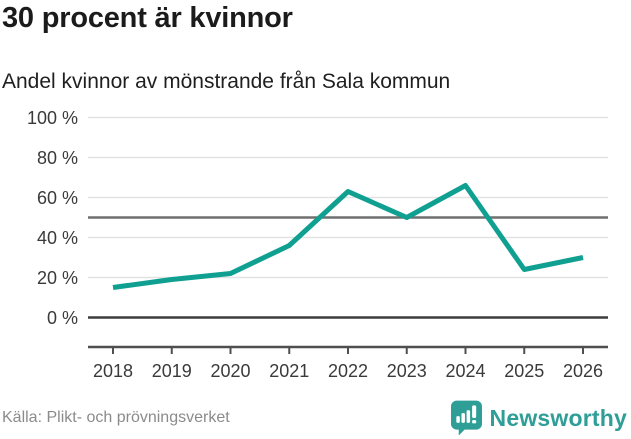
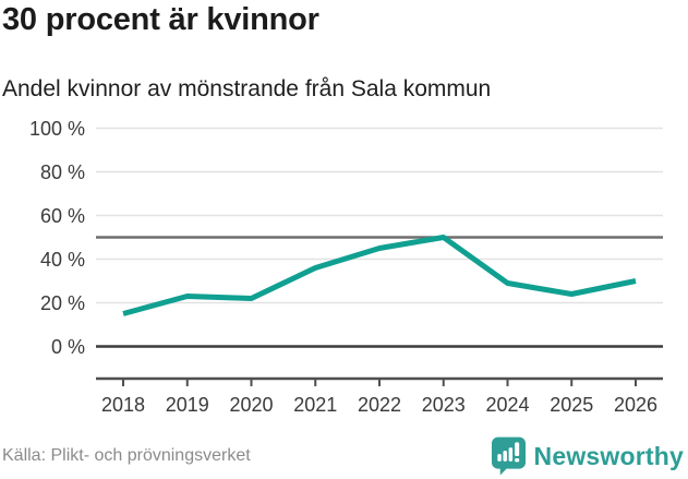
2019: 19% -> 23%
2022: 63% -> 45%
2024: 66% -> 29%
